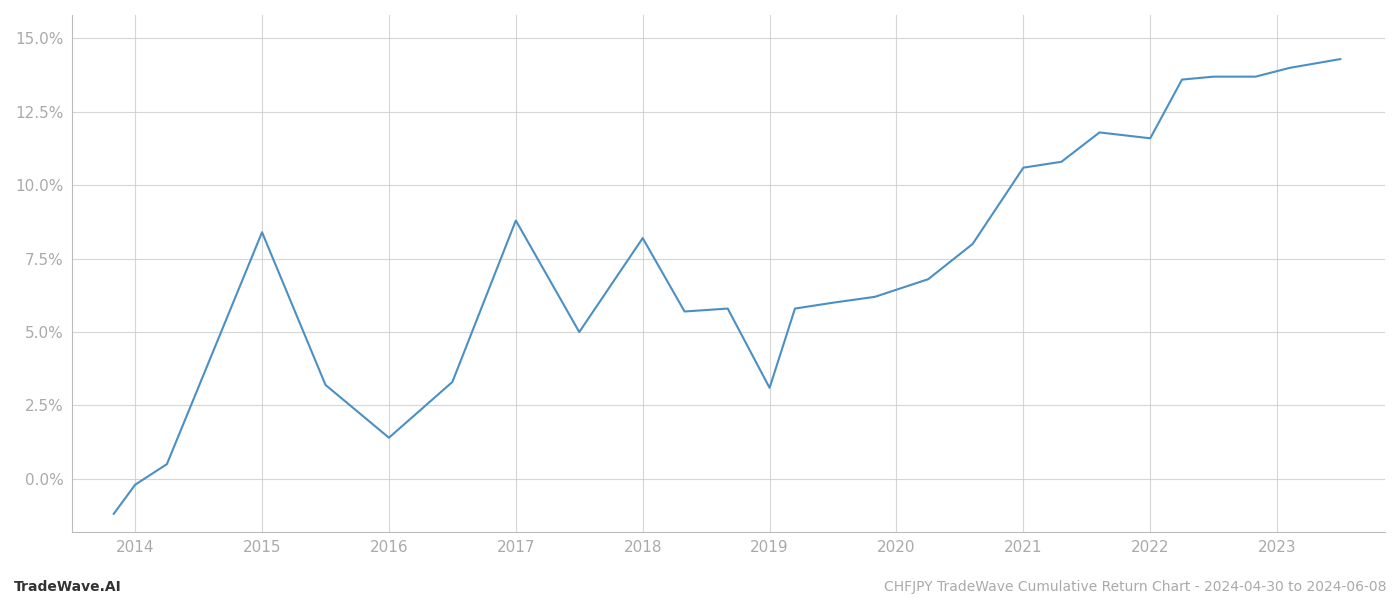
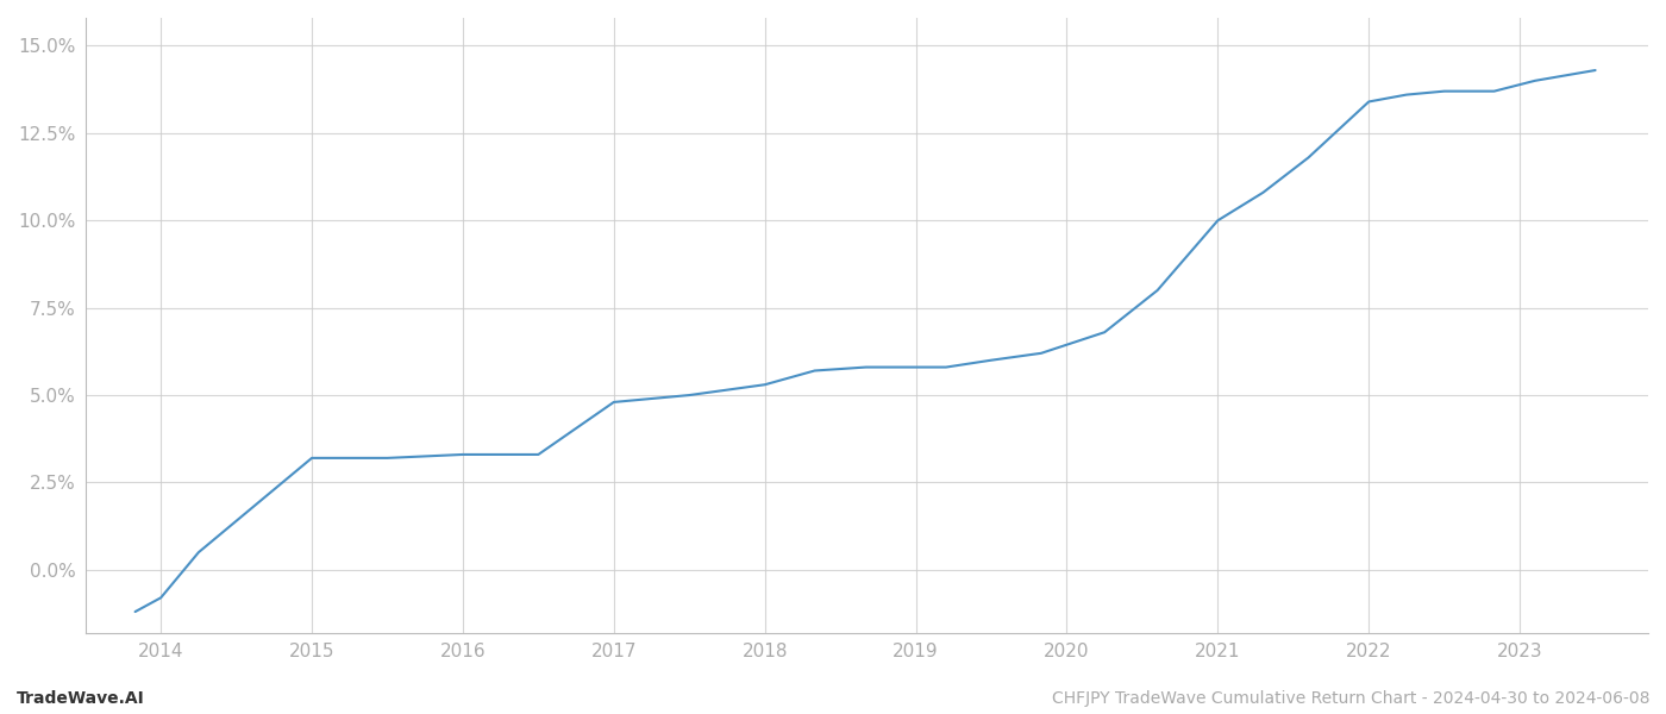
2014: -0.2% -> -0.8%
2015: 8.4% -> 3.2%
2016: 1.4% -> 3.3%
2017: 8.8% -> 4.8%
2018: 8.2% -> 5.3%
2019: 3.1% -> 5.8%
2021: 10.6% -> 10.0%
2022: 11.6% -> 13.4%
